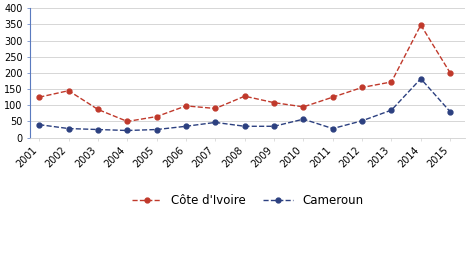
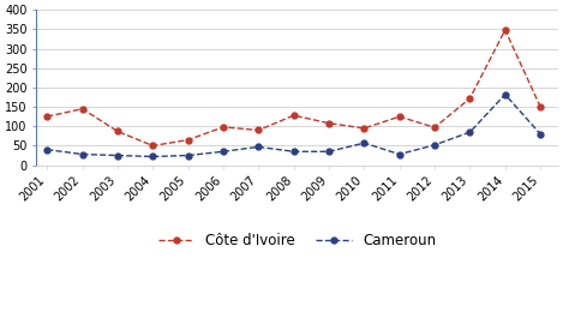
Côte d'Ivoire/2012: 155 -> 97
Côte d'Ivoire/2015: 200 -> 150
